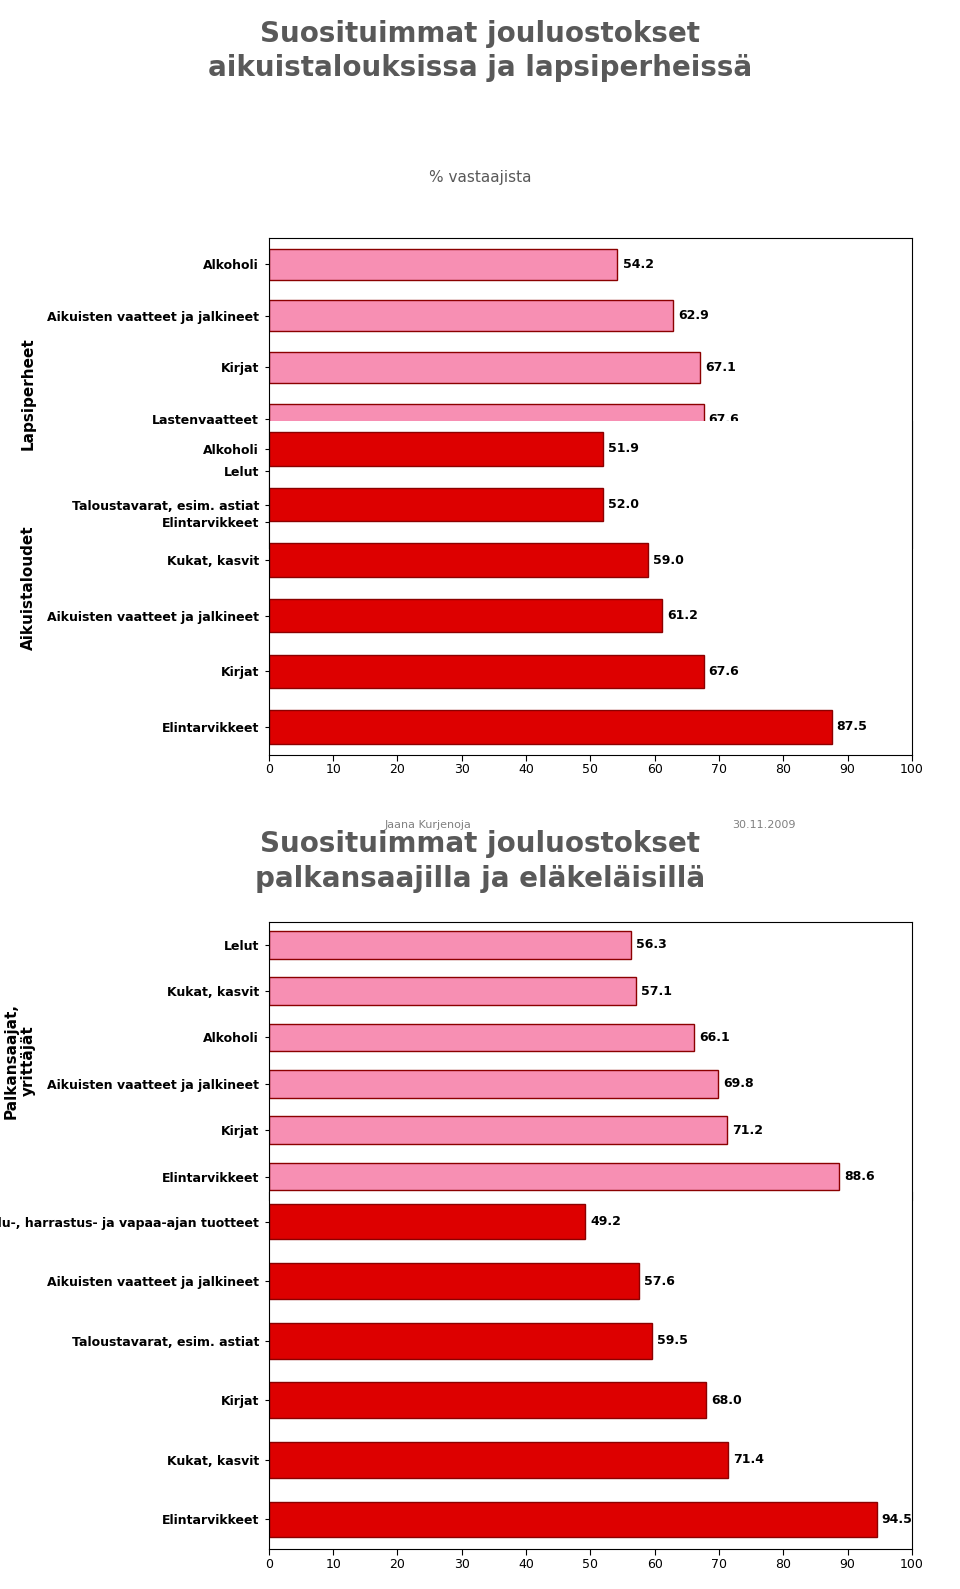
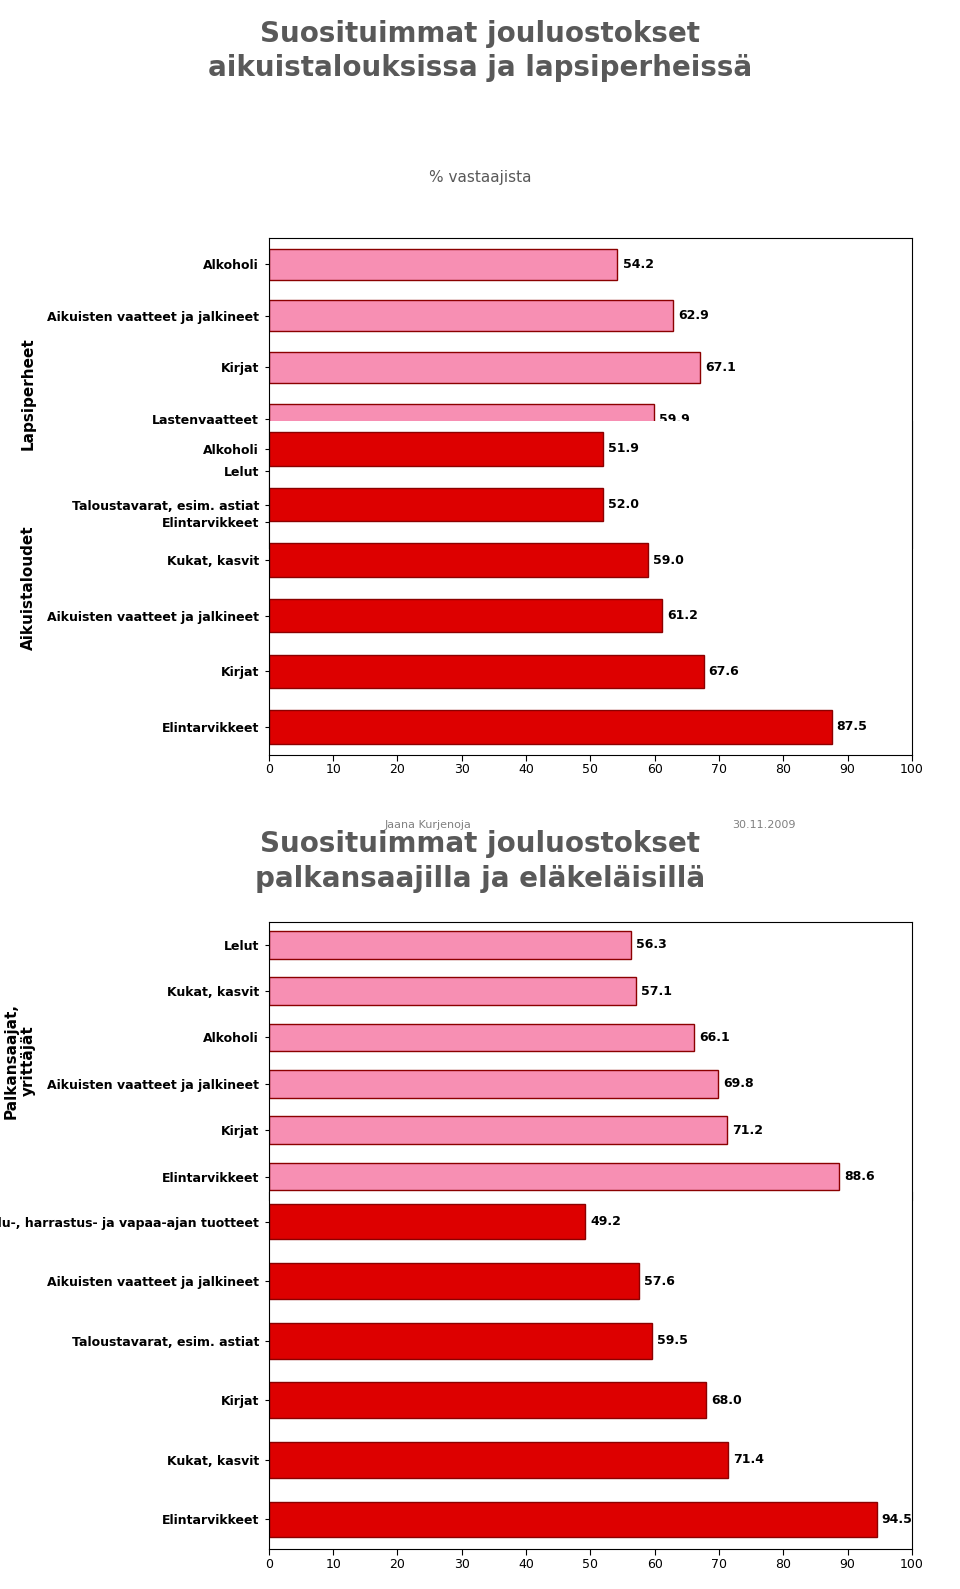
Lastenvaatteet: 67.6 -> 59.9
